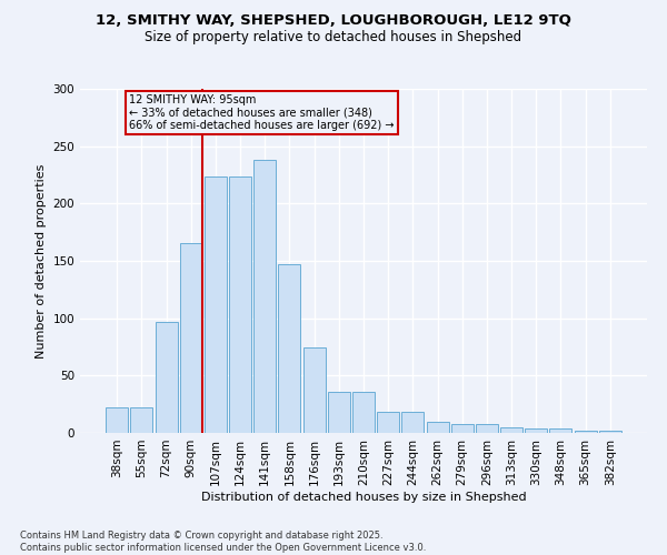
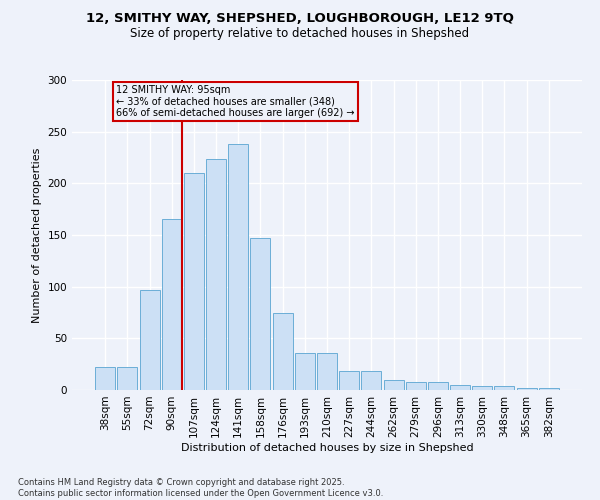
107sqm: 224 -> 210
